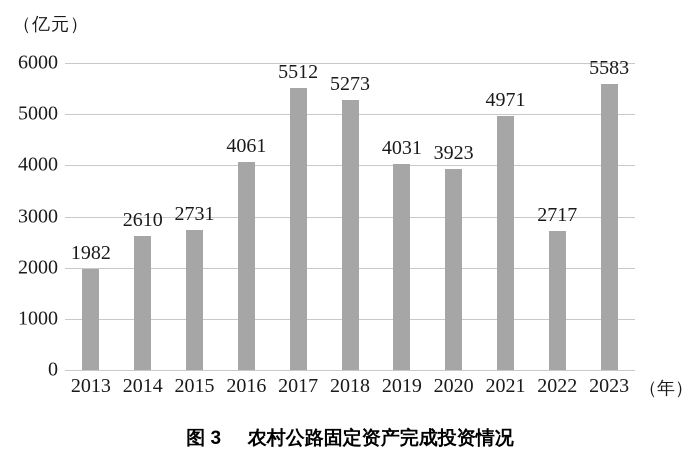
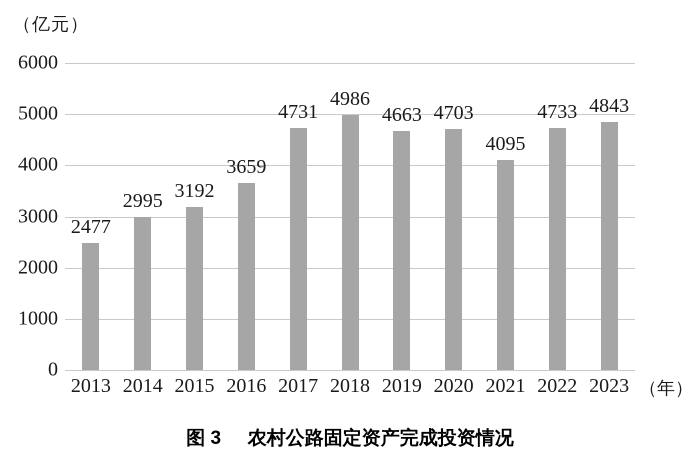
2013: 1982 -> 2477
2014: 2610 -> 2995
2015: 2731 -> 3192
2016: 4061 -> 3659
2017: 5512 -> 4731
2018: 5273 -> 4986
2019: 4031 -> 4663
2020: 3923 -> 4703
2021: 4971 -> 4095
2022: 2717 -> 4733
2023: 5583 -> 4843
